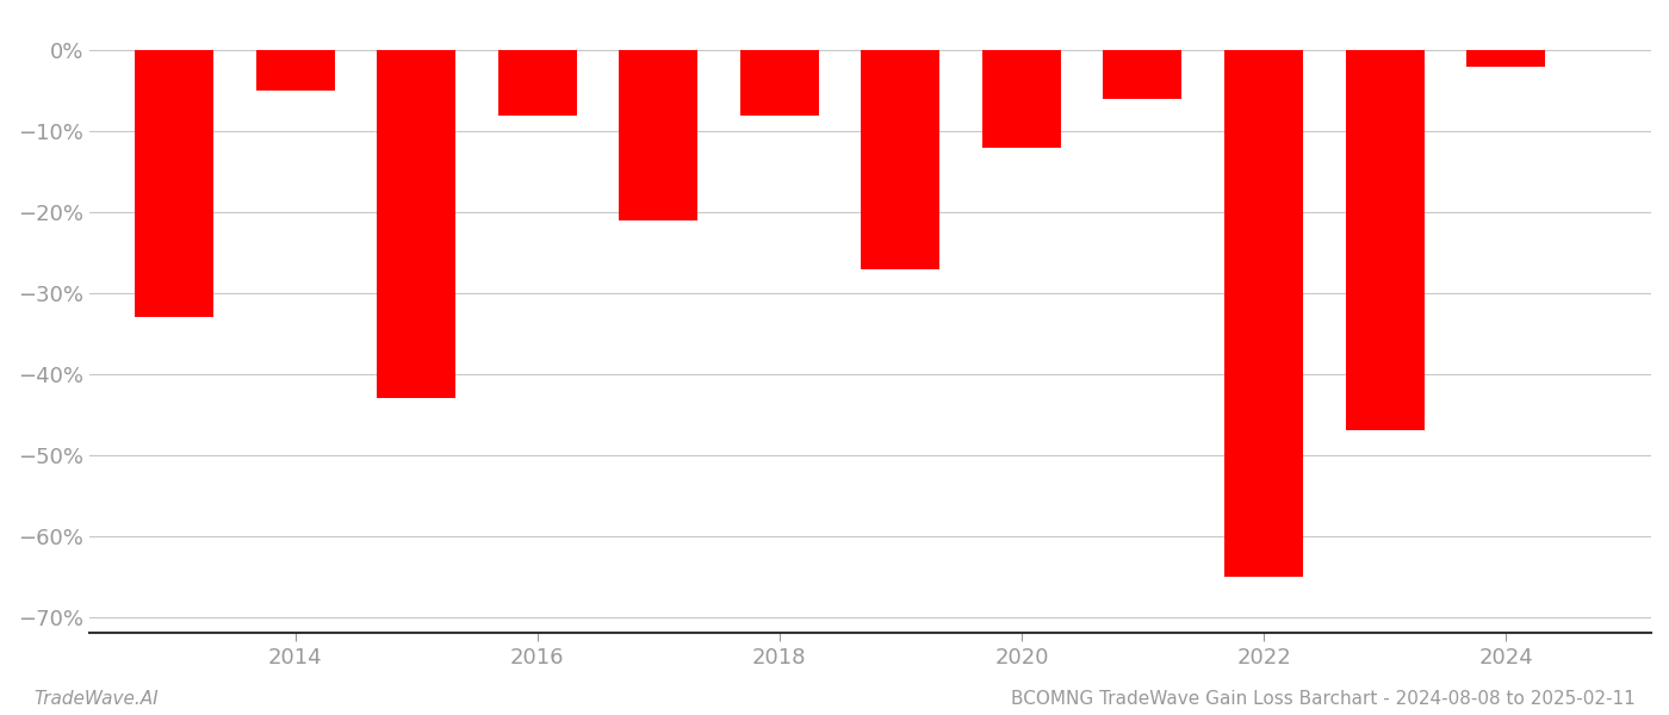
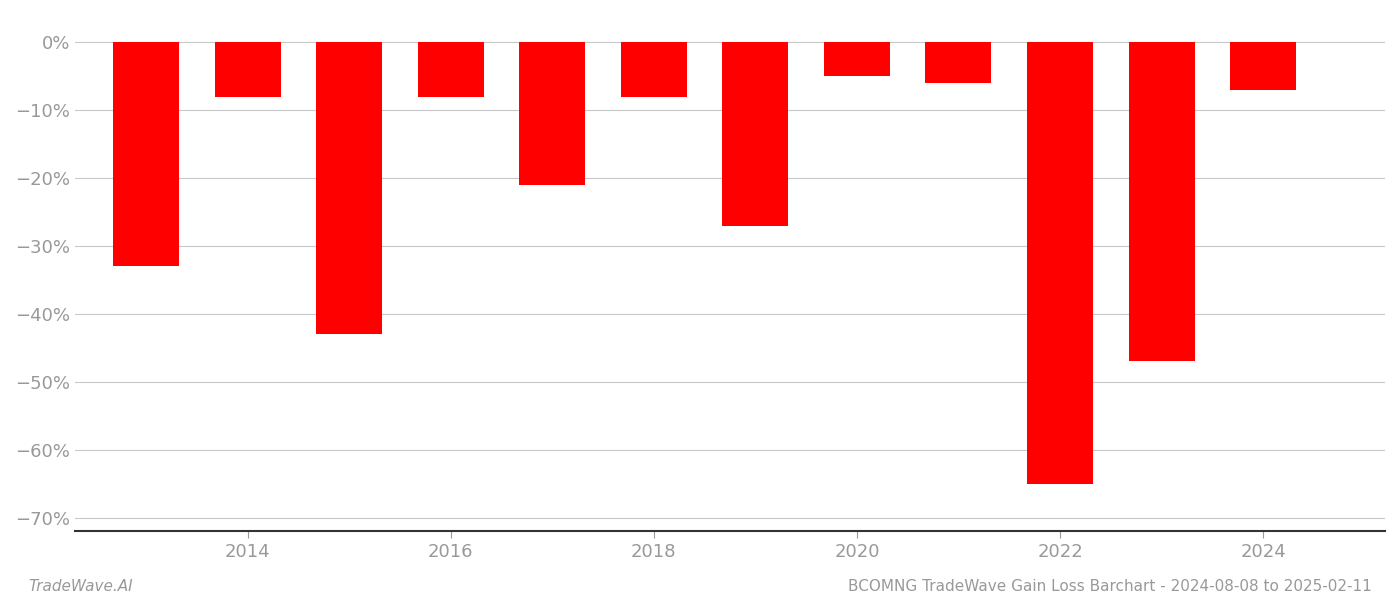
2014: -5% -> -8%
2020: -12% -> -5%
2024: -2% -> -7%
